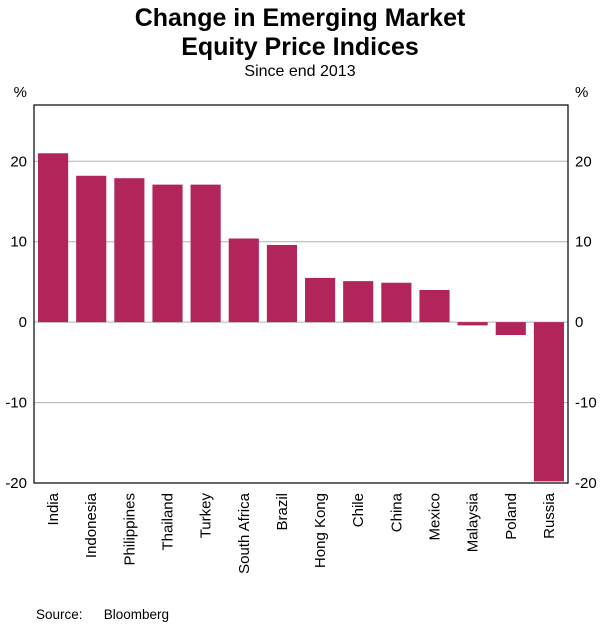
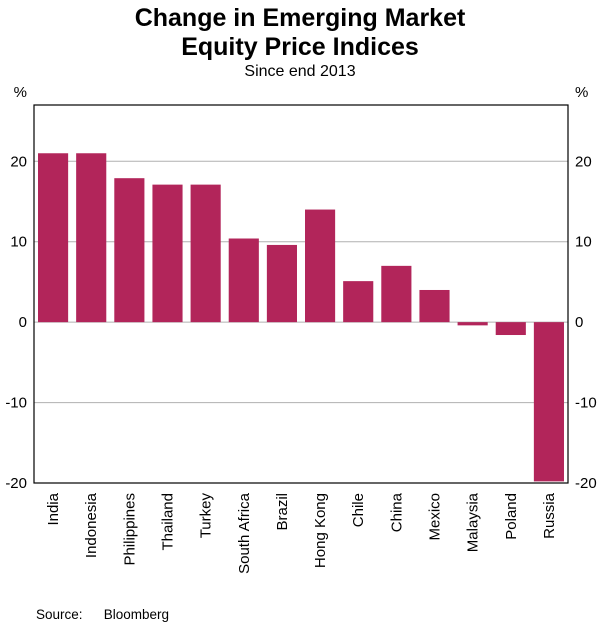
Indonesia: 18 -> 21
Hong Kong: 6 -> 14
China: 5 -> 7
